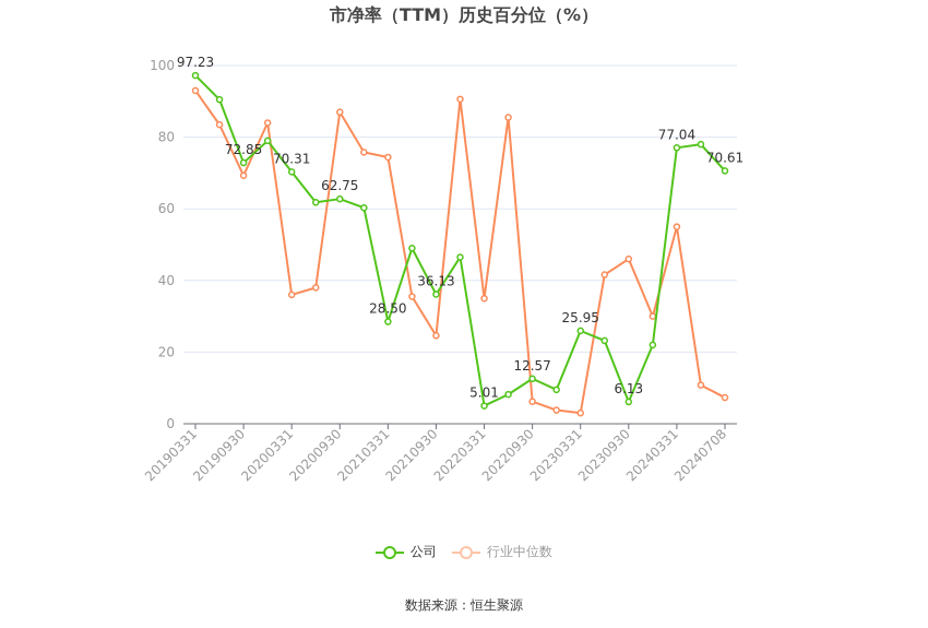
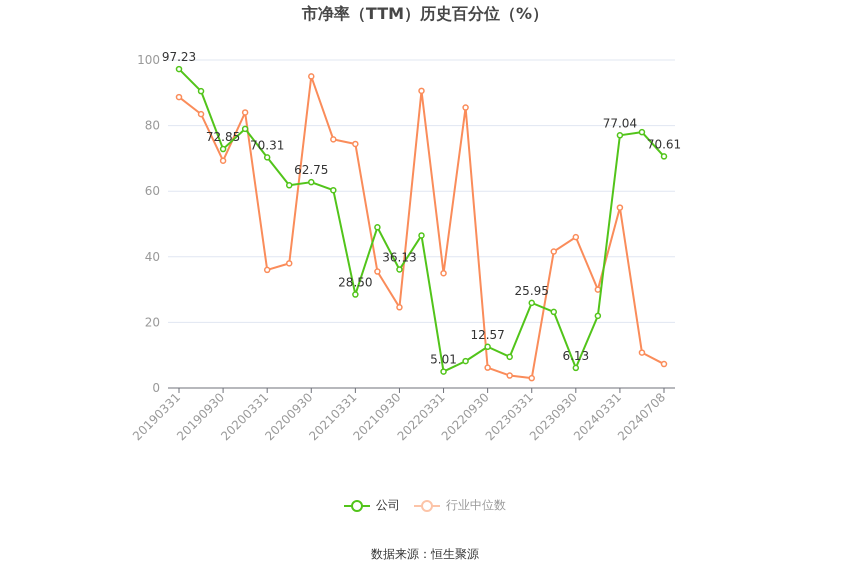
行业中位数/20190331: 93 -> 89
行业中位数/20200930: 87 -> 95
